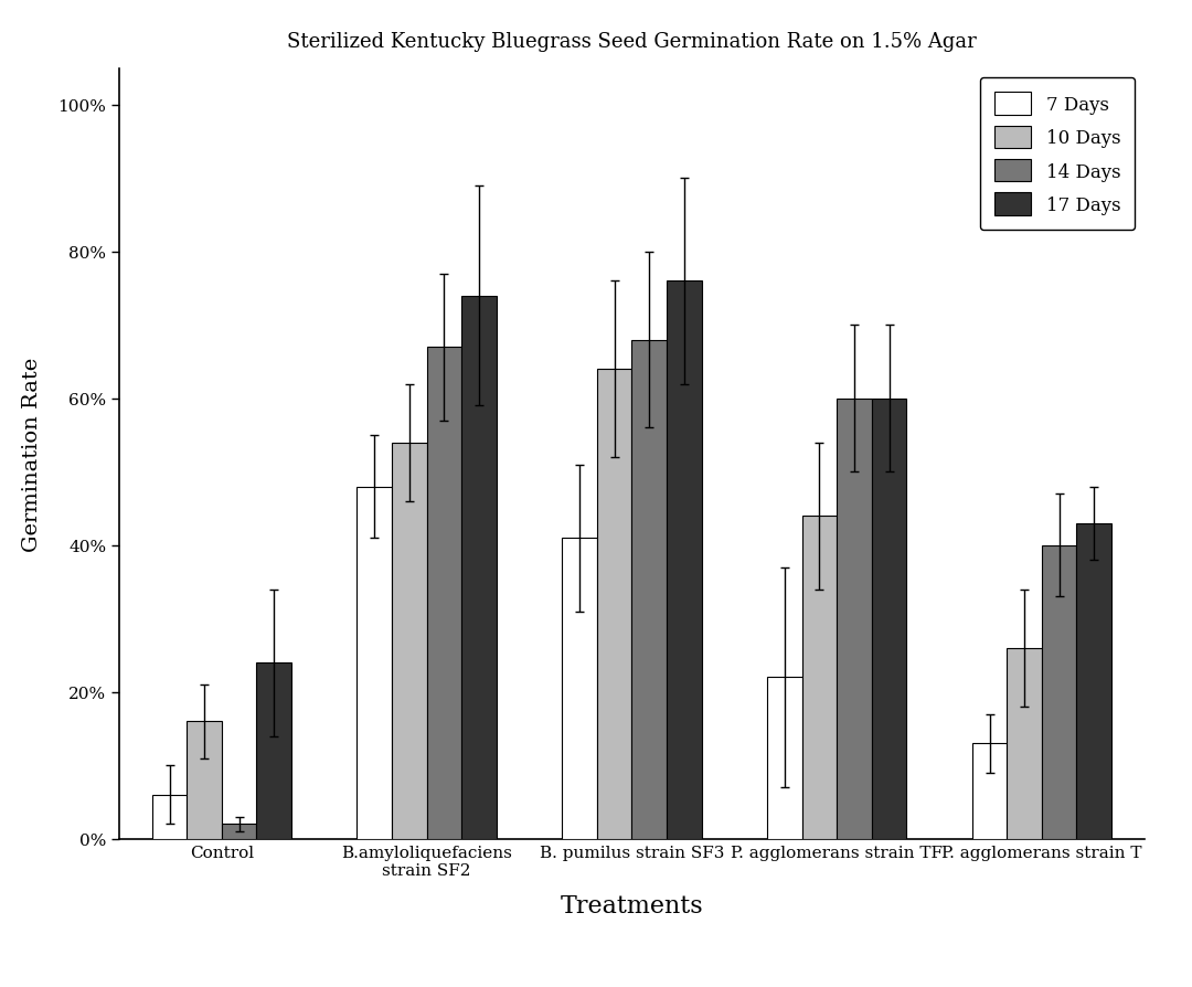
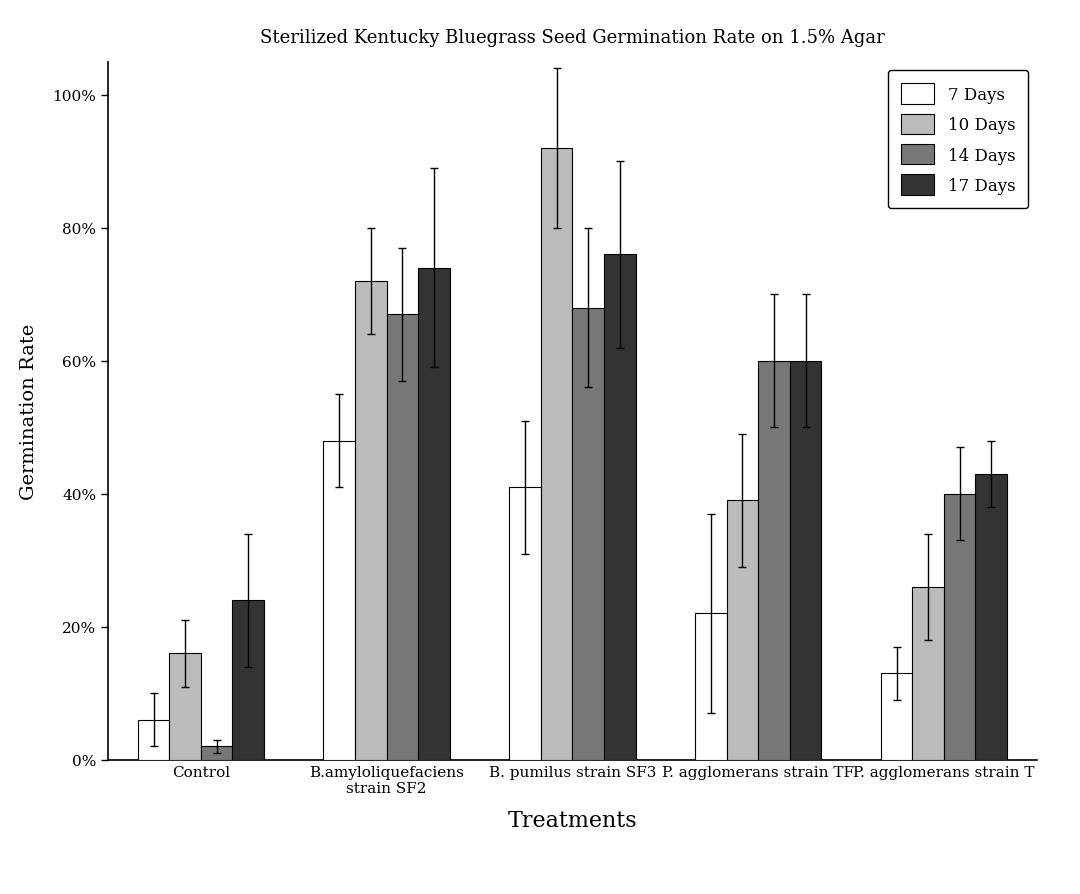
10 Days/B.amyloliquefaciens strain SF2: 54% -> 72%
10 Days/B. pumilus strain SF3: 64% -> 92%
10 Days/P. agglomerans strain TF: 44% -> 39%
